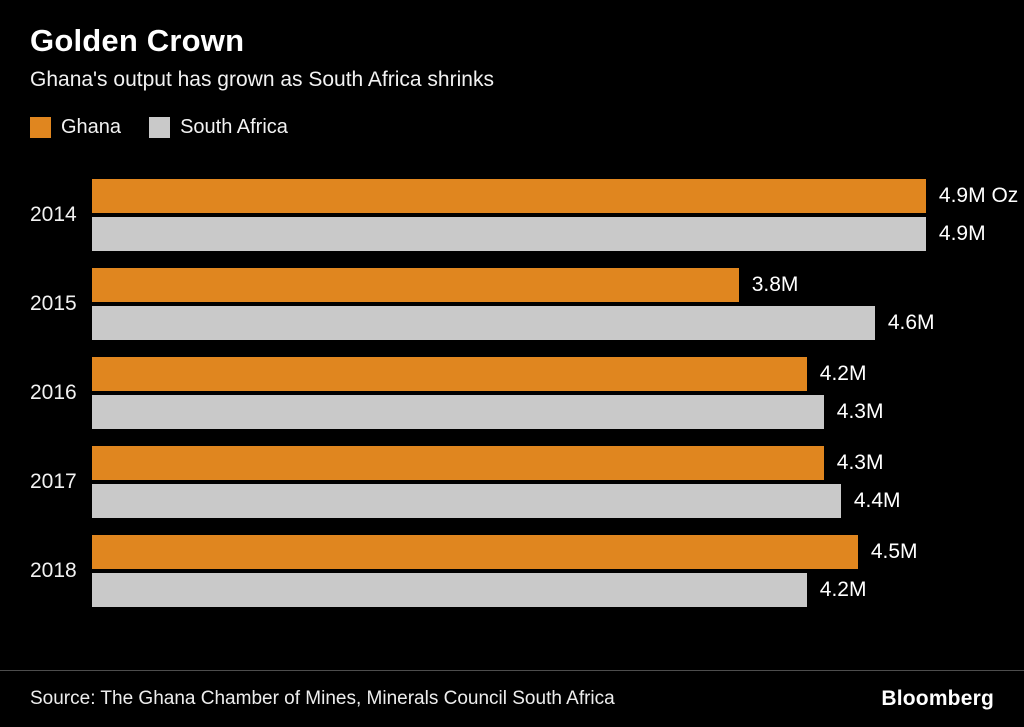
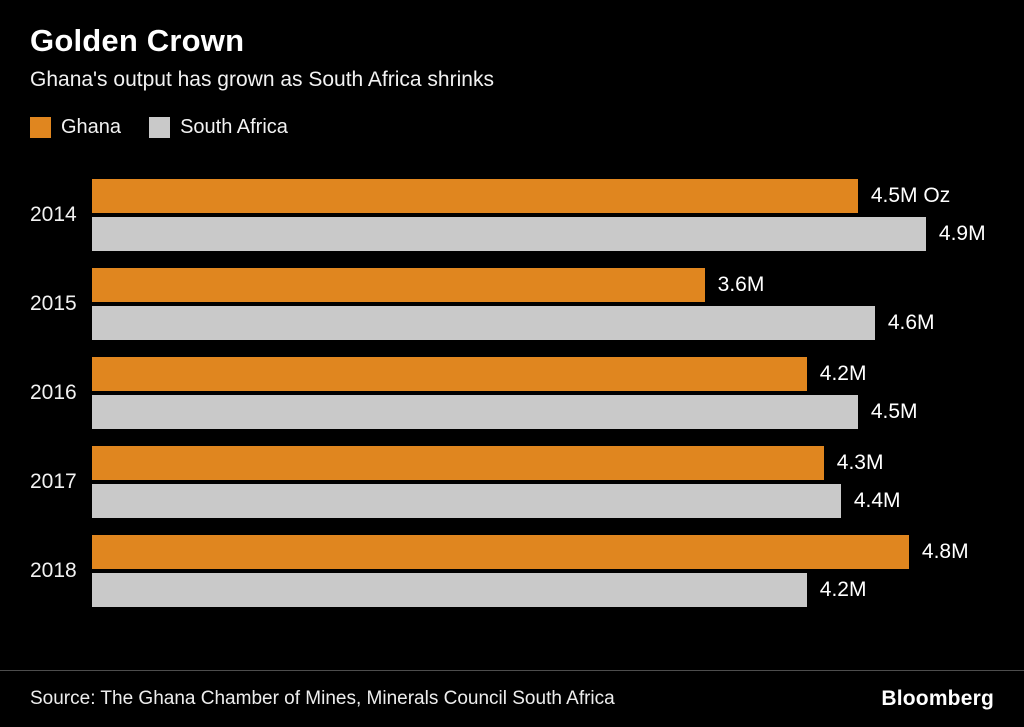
Ghana/2014: 4.9M -> 4.5M
Ghana/2015: 3.8M -> 3.6M
South Africa/2016: 4.3M -> 4.5M
Ghana/2018: 4.5M -> 4.8M
